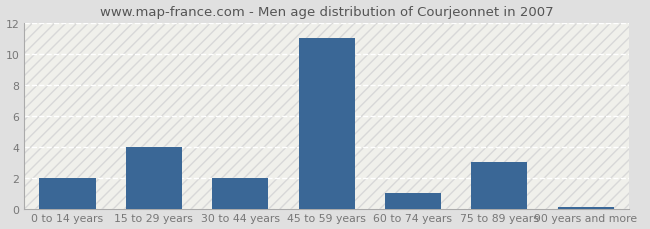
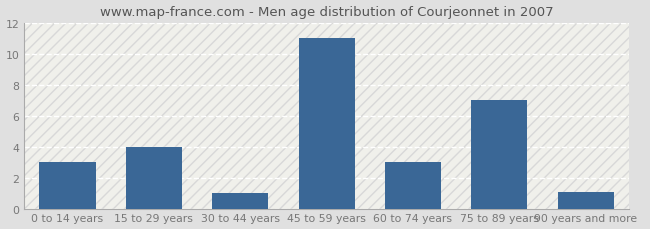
0 to 14 years: 2.0 -> 3.0
30 to 44 years: 2.0 -> 1.0
60 to 74 years: 1.0 -> 3.0
75 to 89 years: 3.0 -> 7.0
90 years and more: 0.1 -> 1.1
